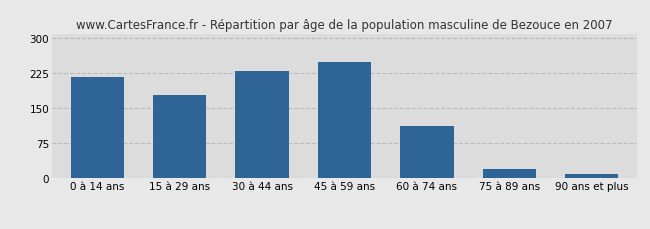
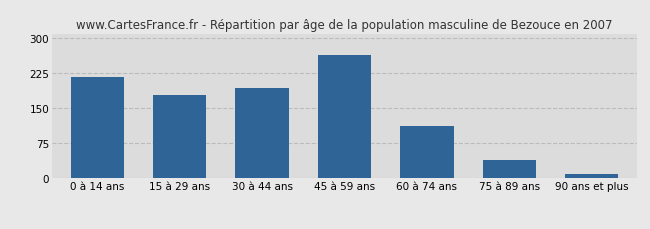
30 à 44 ans: 230 -> 193
45 à 59 ans: 250 -> 263
75 à 89 ans: 20 -> 40
